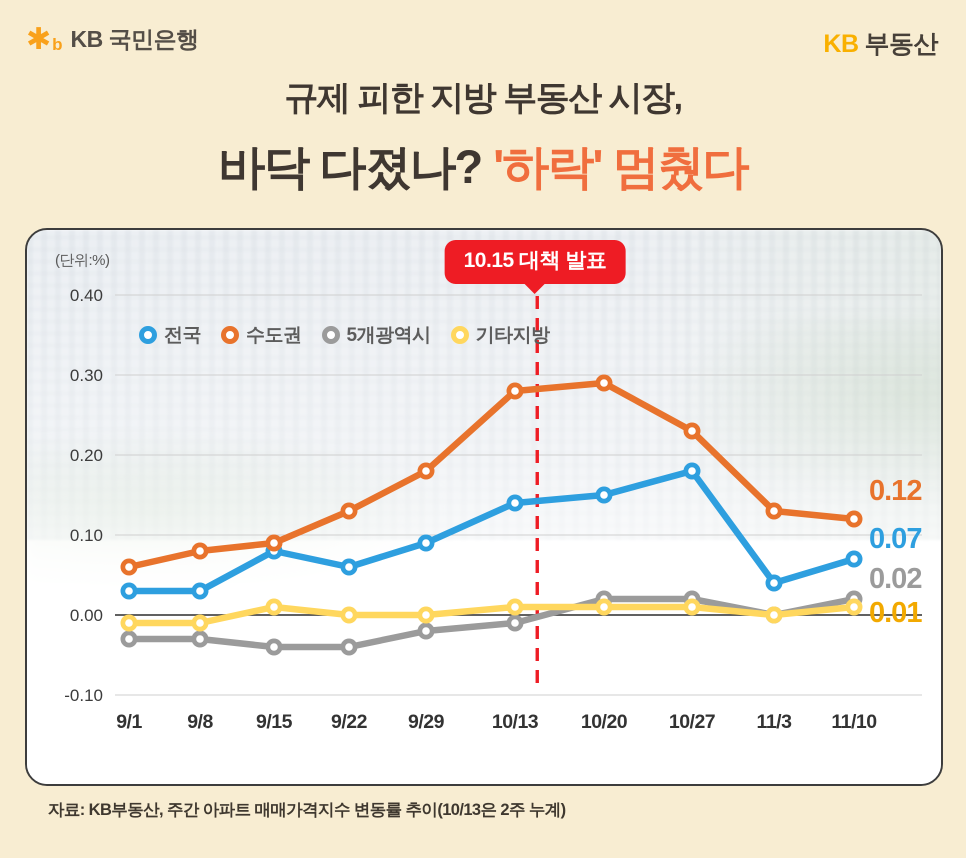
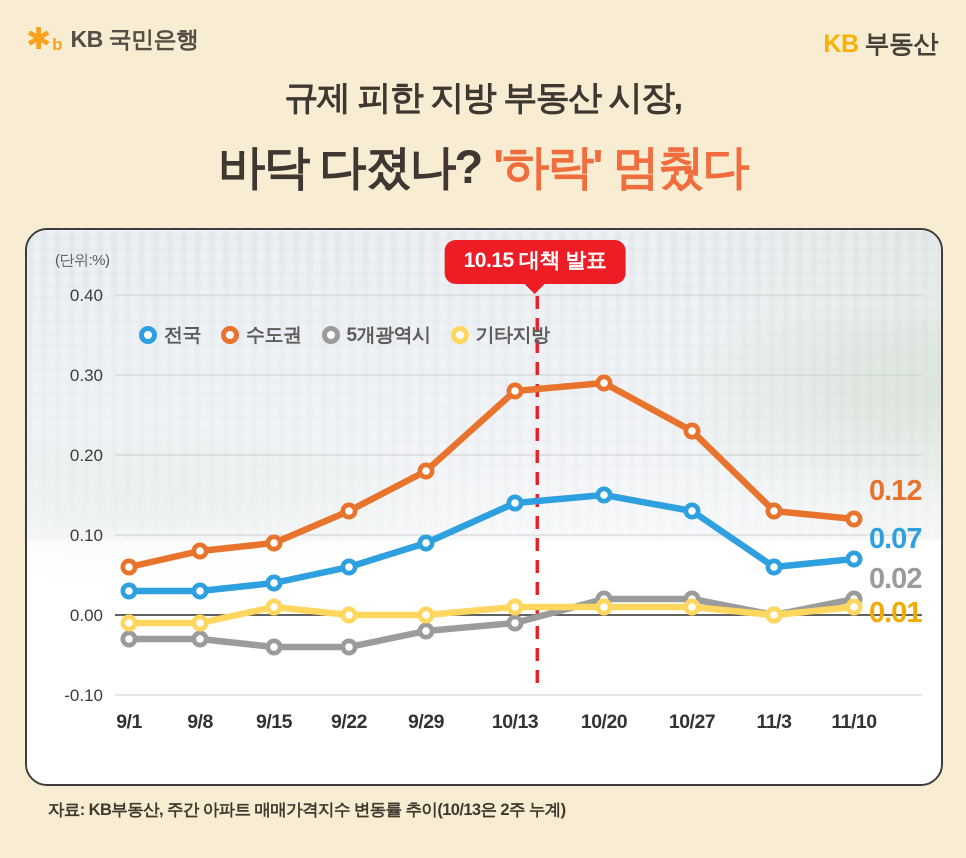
전국/9/15: 0.08 -> 0.04
전국/10/27: 0.18 -> 0.13
전국/11/3: 0.04 -> 0.06
